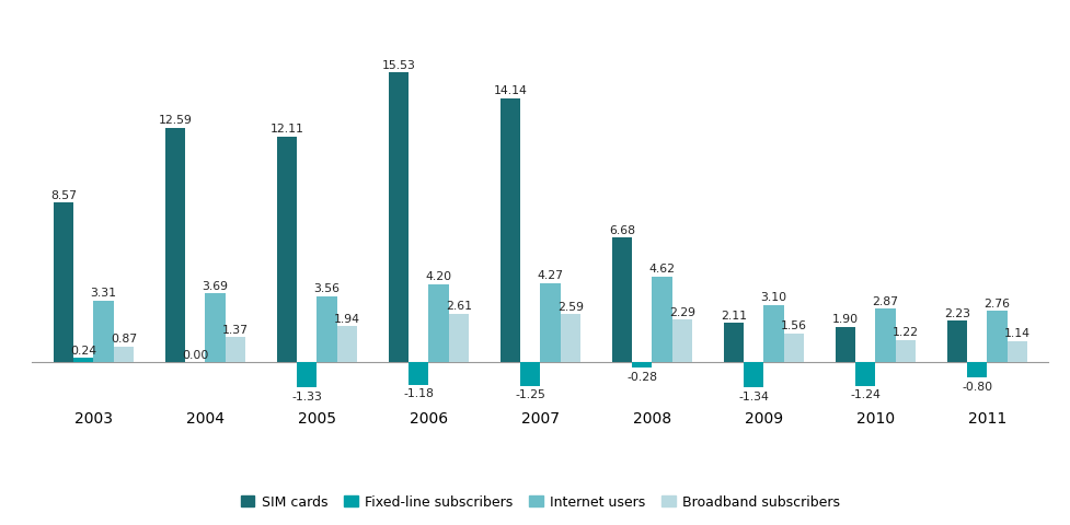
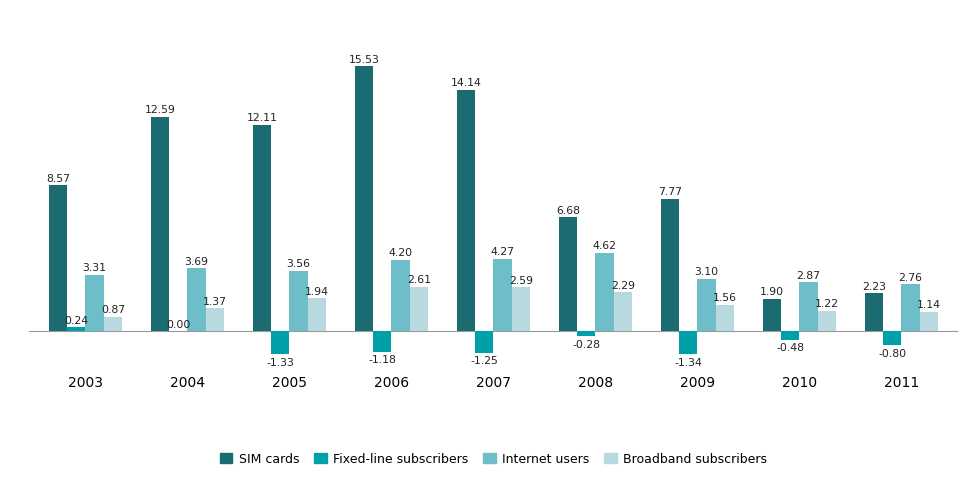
SIM cards/2009: 2.11 -> 7.77
Fixed-line subscribers/2010: -1.24 -> -0.48
